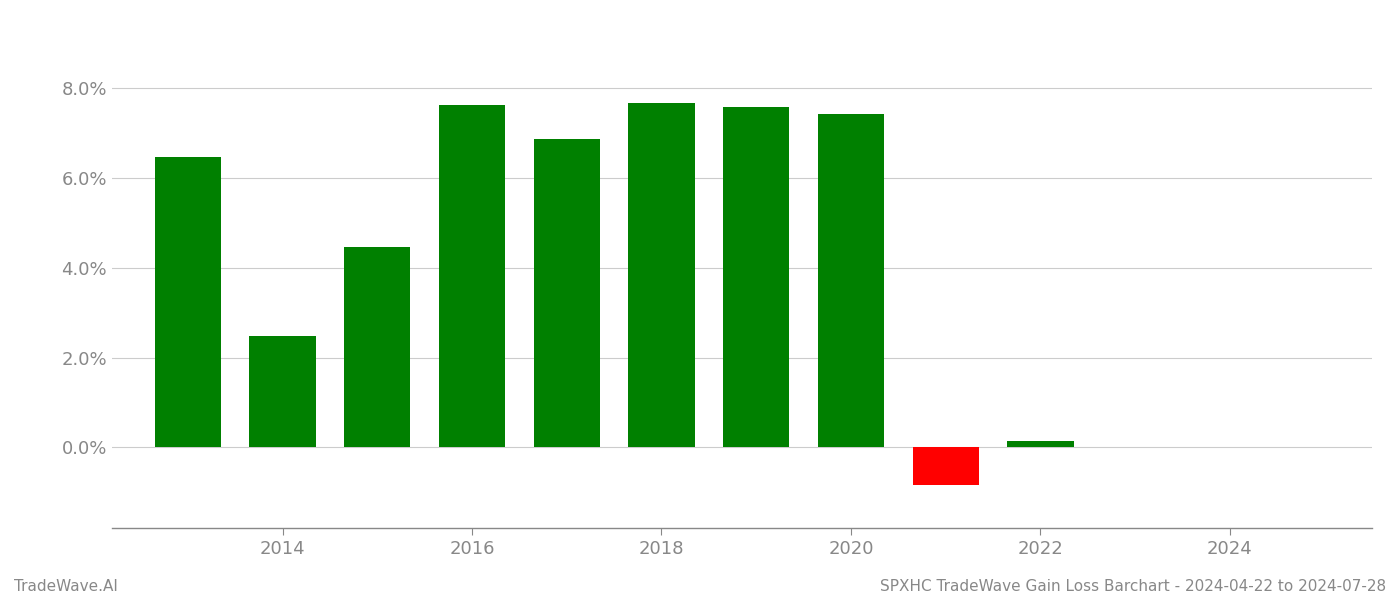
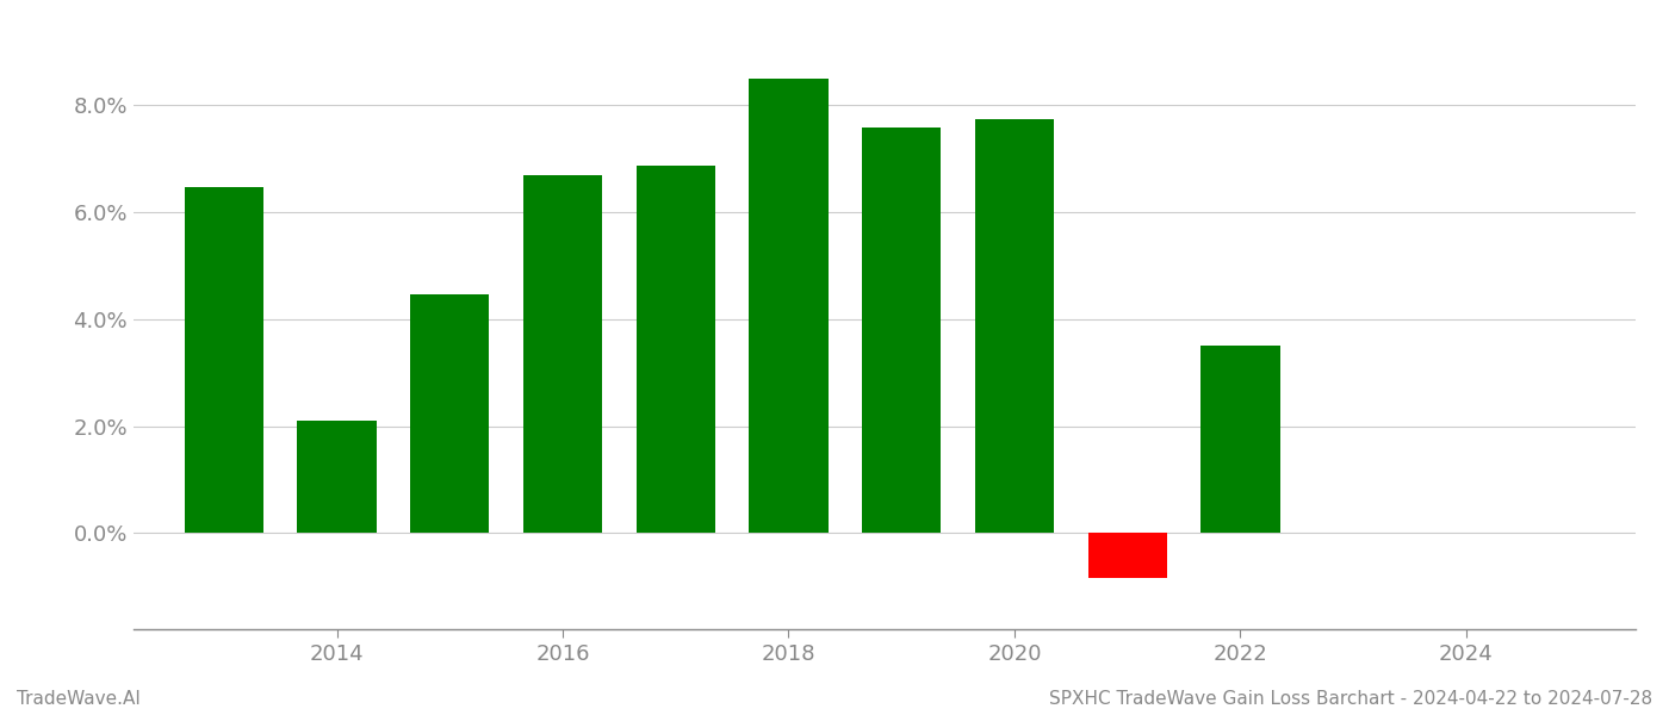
2014: 2.48% -> 2.10%
2016: 7.62% -> 6.70%
2018: 7.68% -> 8.50%
2020: 7.42% -> 7.75%
2022: 0.13% -> 3.50%
